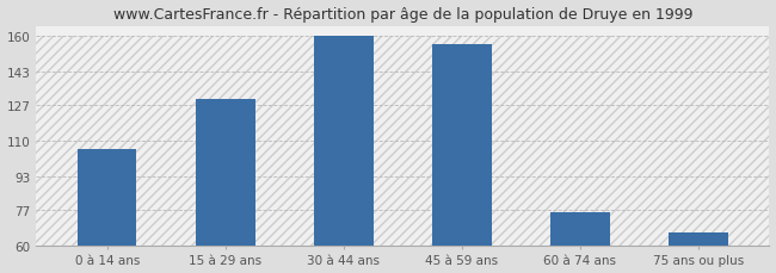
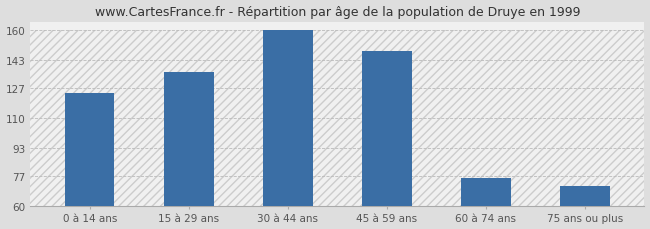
0 à 14 ans: 106 -> 124
15 à 29 ans: 130 -> 136
45 à 59 ans: 156 -> 148
75 ans ou plus: 66 -> 71
